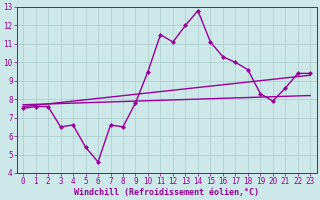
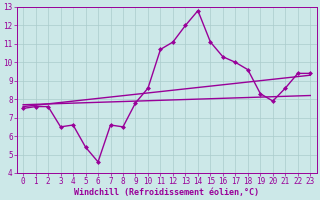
10: 9.5 -> 8.6
11: 11.5 -> 10.7
